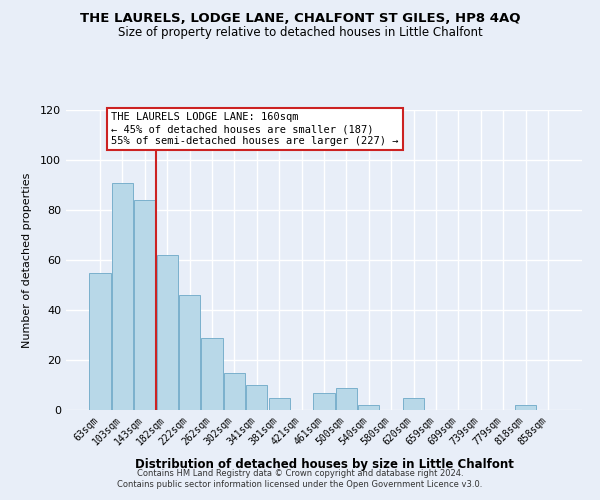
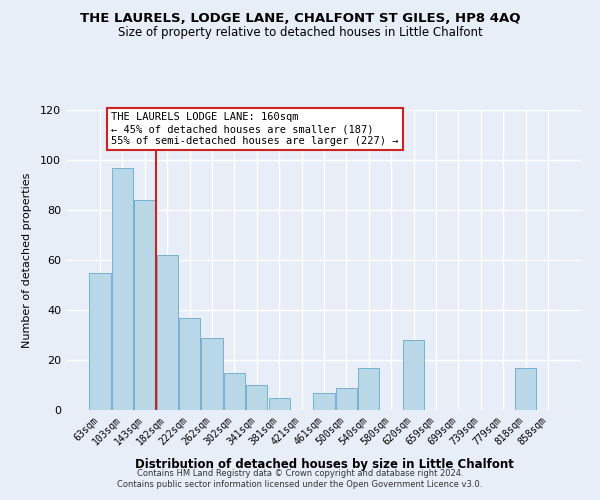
103sqm: 91 -> 97
222sqm: 46 -> 37
540sqm: 2 -> 17
620sqm: 5 -> 28
818sqm: 2 -> 17
